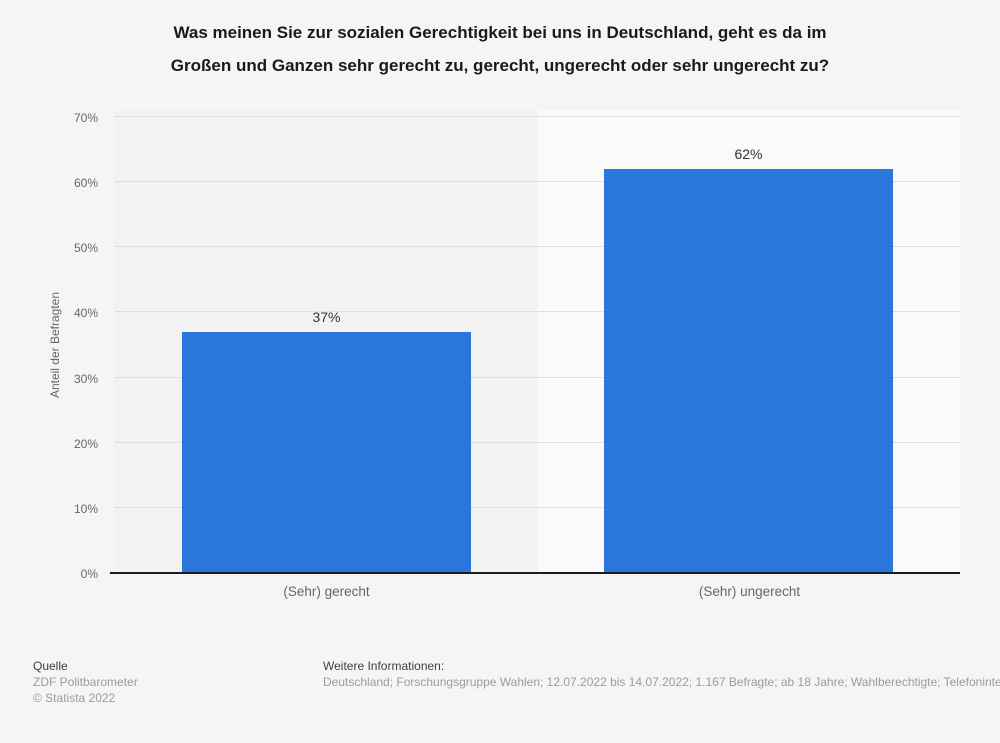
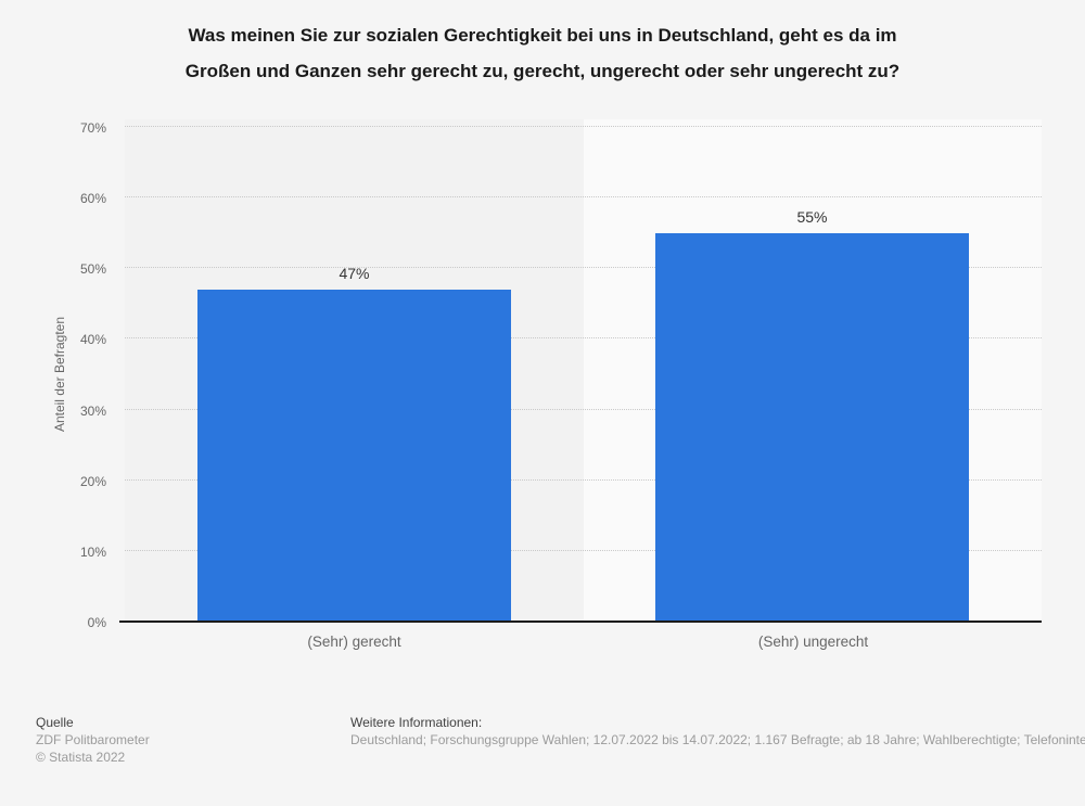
(Sehr) gerecht: 37% -> 47%
(Sehr) ungerecht: 62% -> 55%
